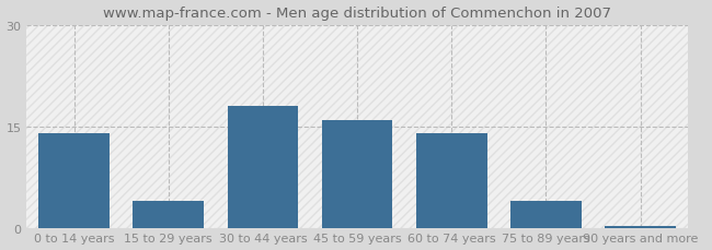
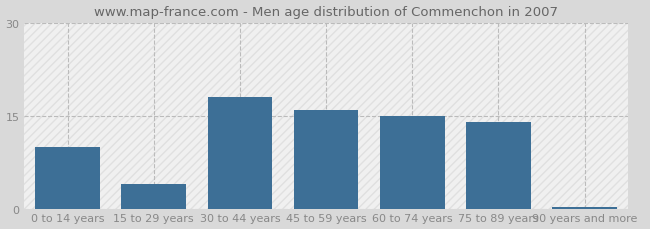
0 to 14 years: 14.0 -> 10.0
60 to 74 years: 14.0 -> 15.0
75 to 89 years: 4.0 -> 14.0
